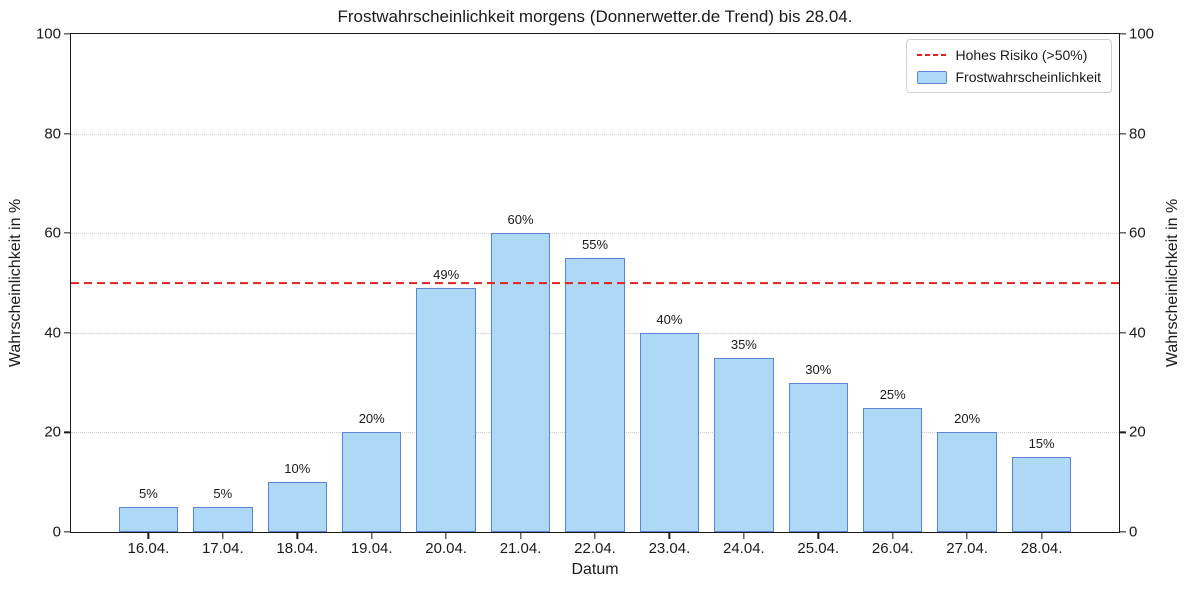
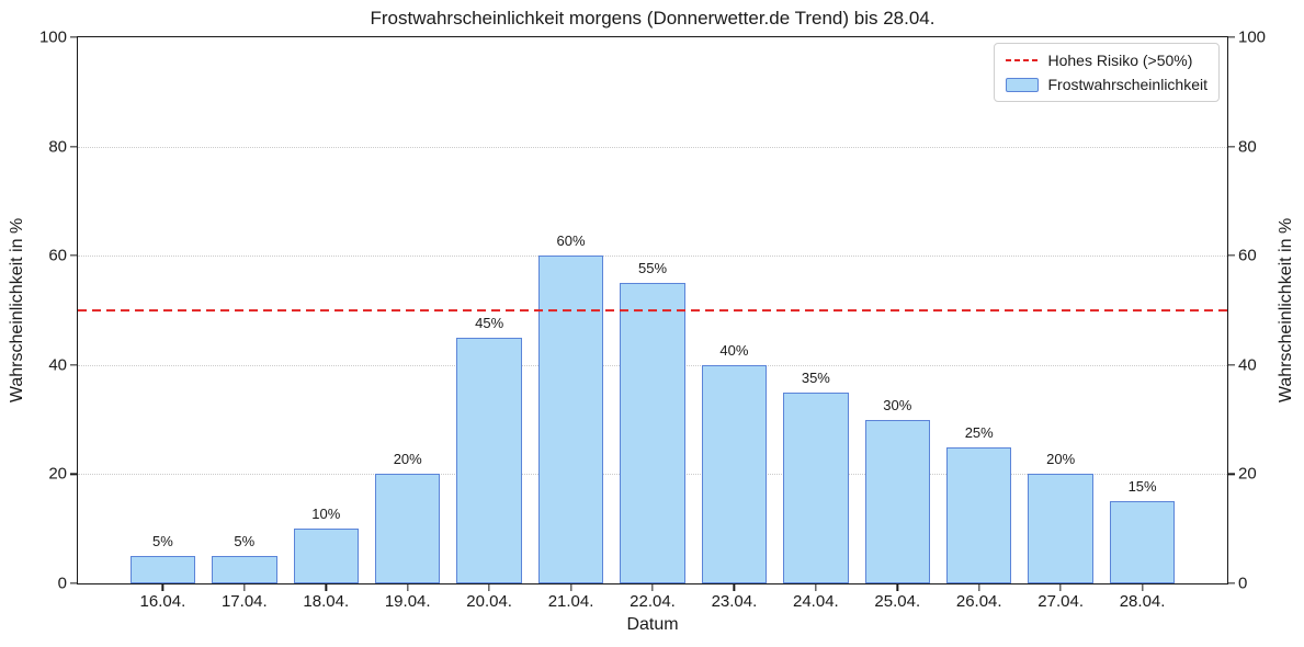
20.04.: 49% -> 45%
